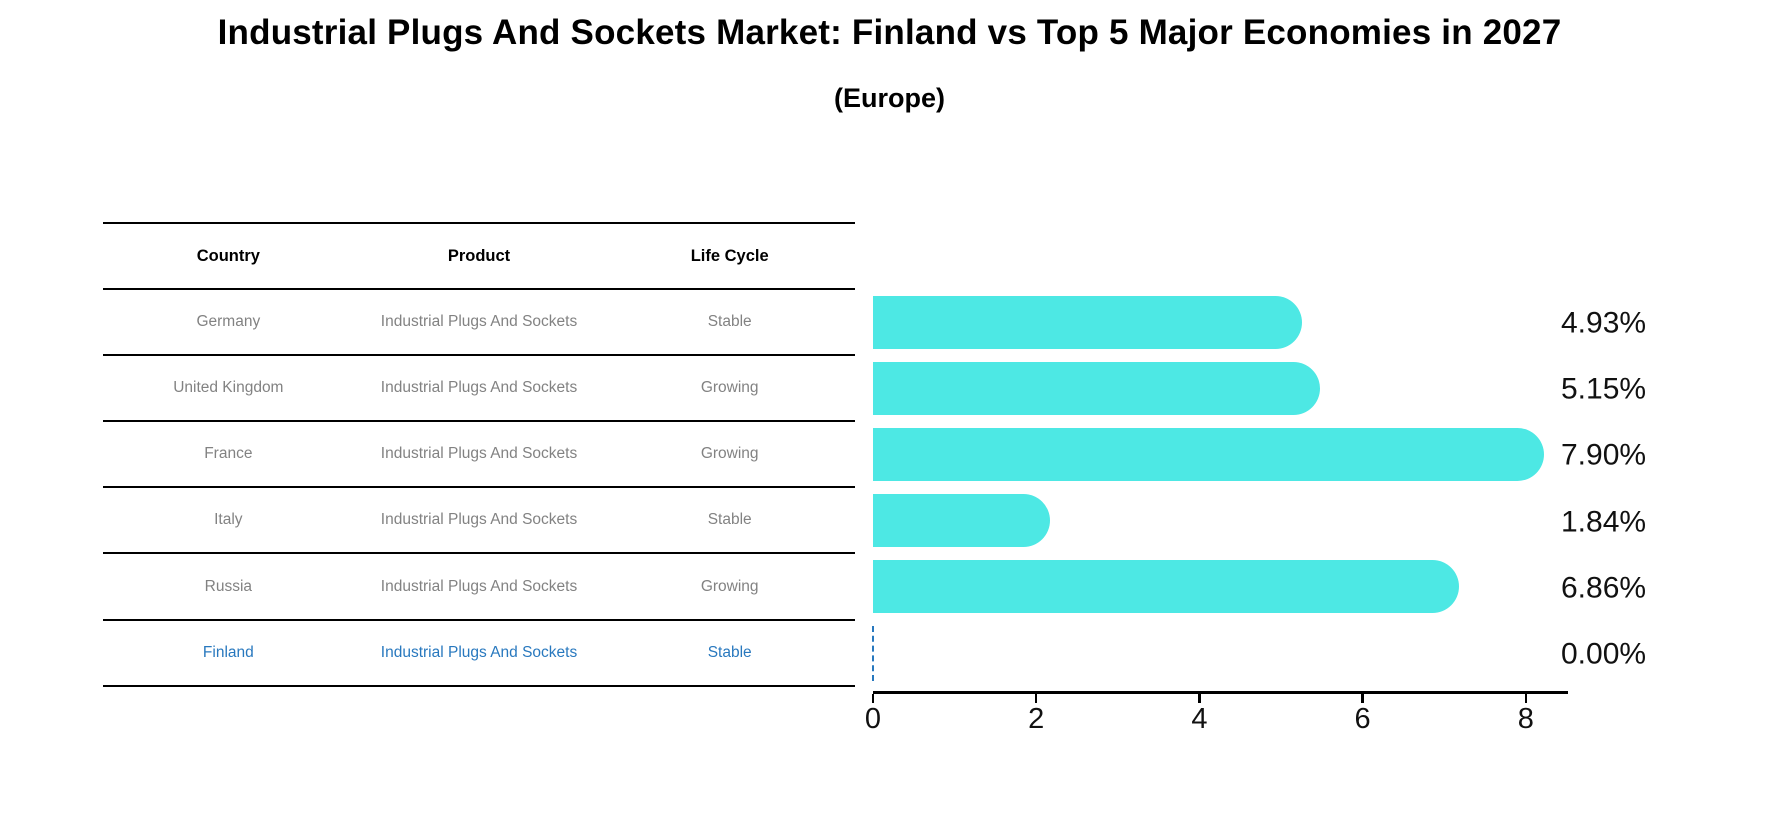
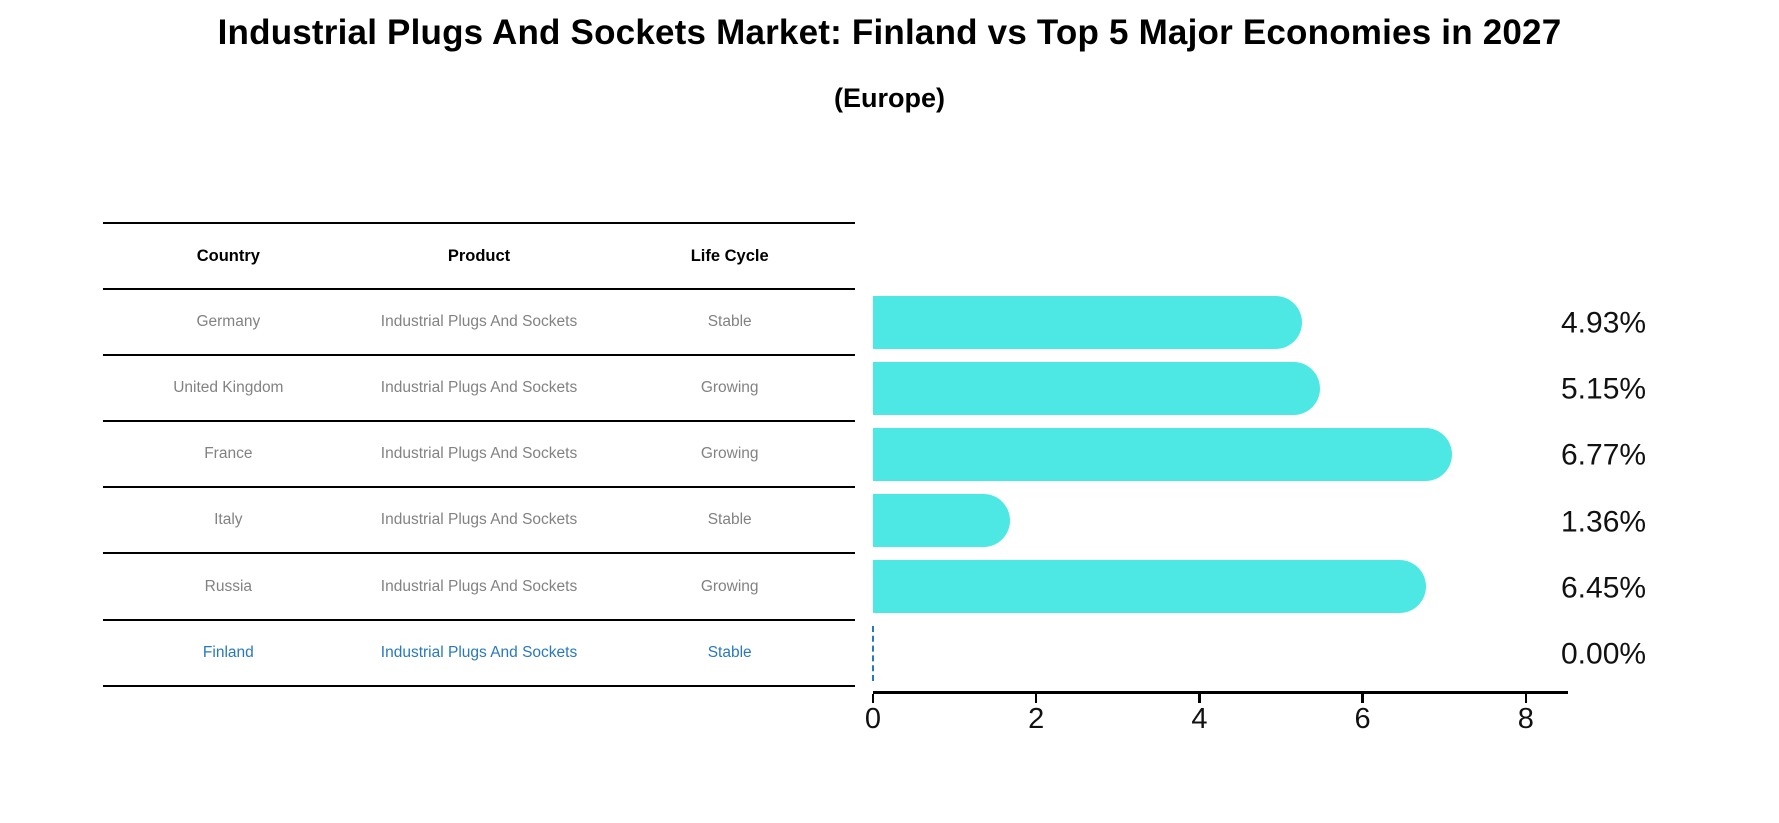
France: 7.90% -> 6.77%
Italy: 1.84% -> 1.36%
Russia: 6.86% -> 6.45%
